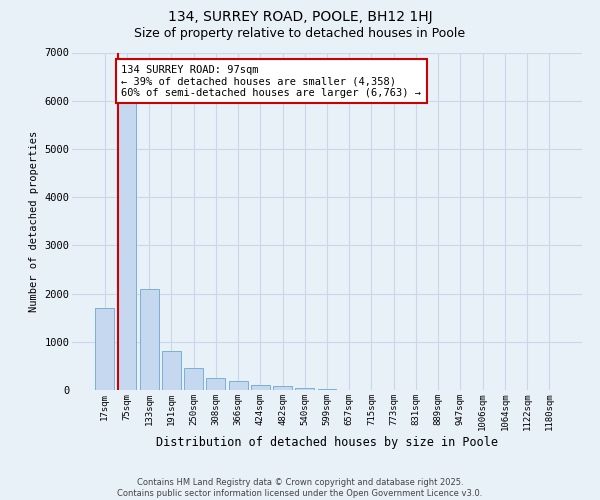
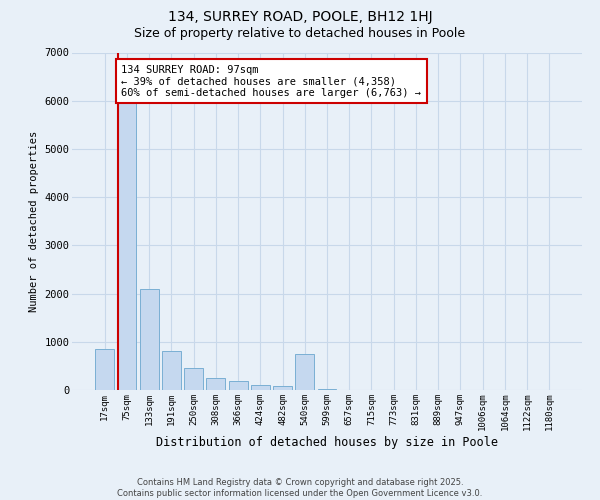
17sqm: 1700 -> 850
540sqm: 40 -> 750
